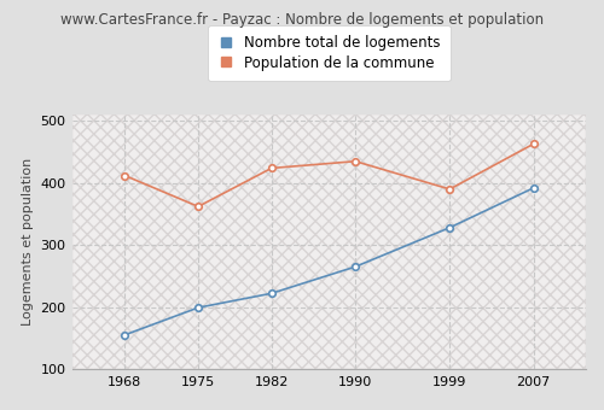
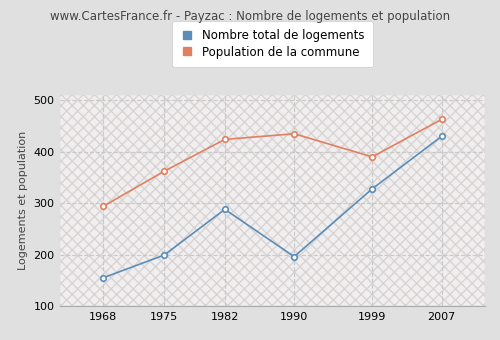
Population de la commune/1968: 412 -> 294
Nombre total de logements/1982: 222 -> 288
Nombre total de logements/1990: 265 -> 196
Nombre total de logements/2007: 392 -> 430
